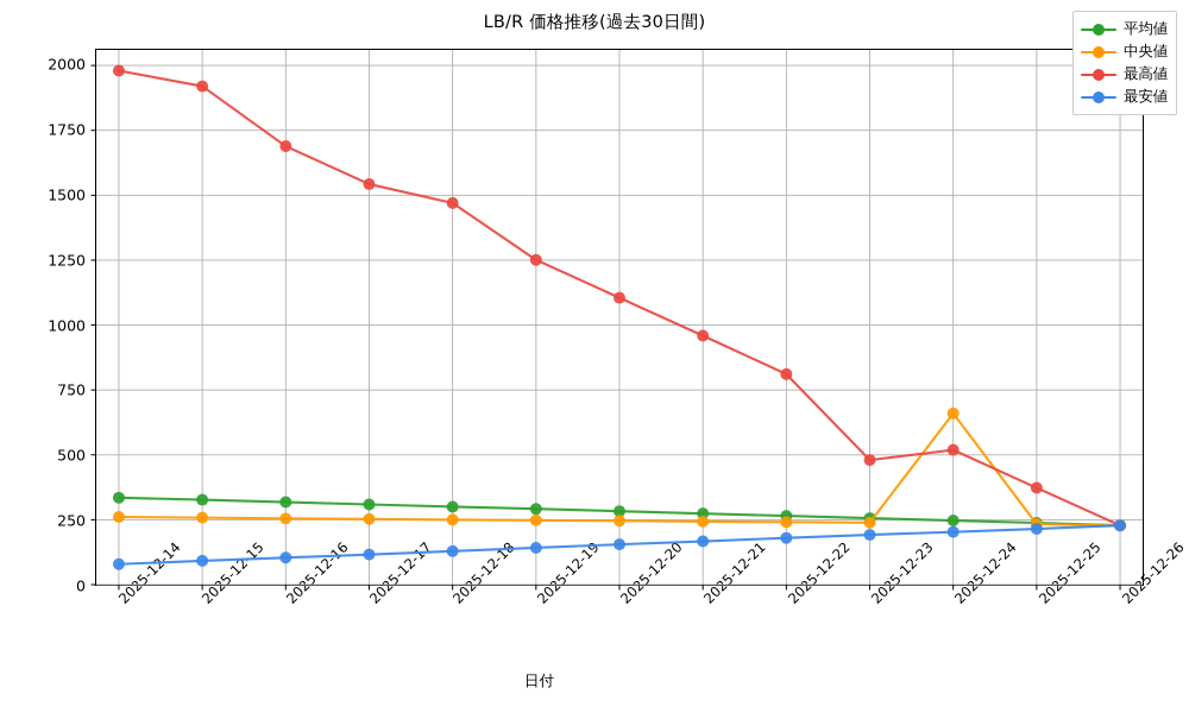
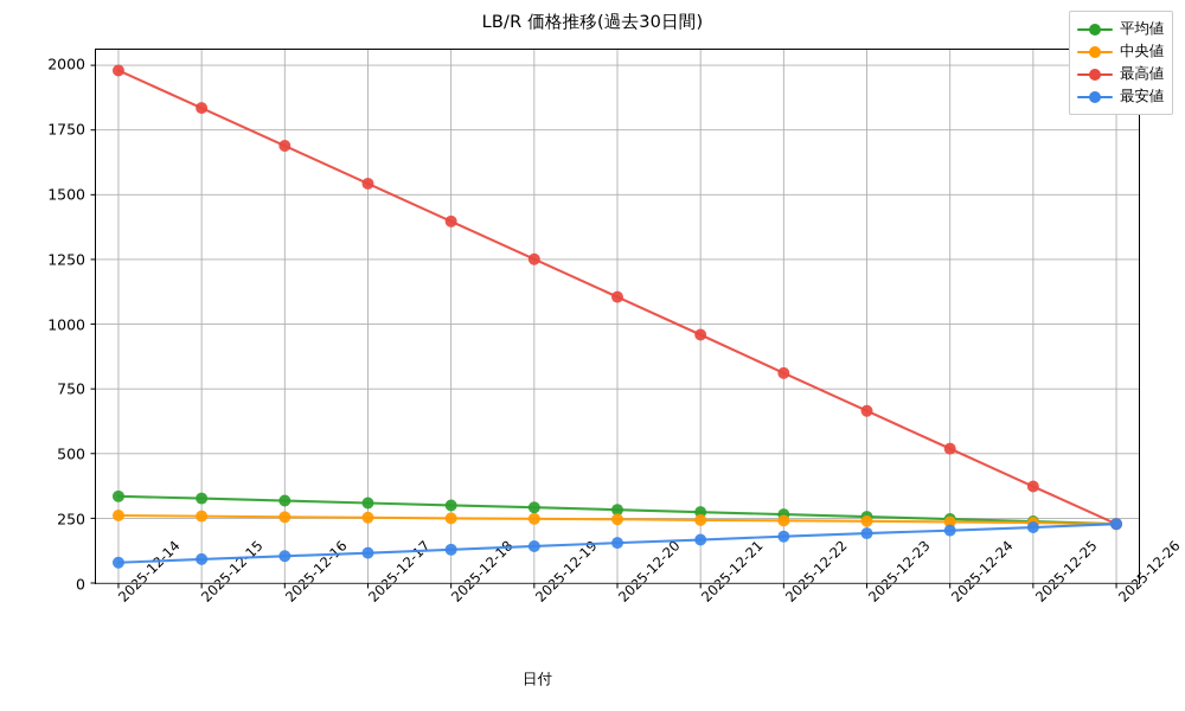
最高値/2025-12-15: 1920 -> 1840
最高値/2025-12-18: 1470 -> 1400
最高値/2025-12-23: 480 -> 660
中央値/2025-12-24: 660 -> 240
